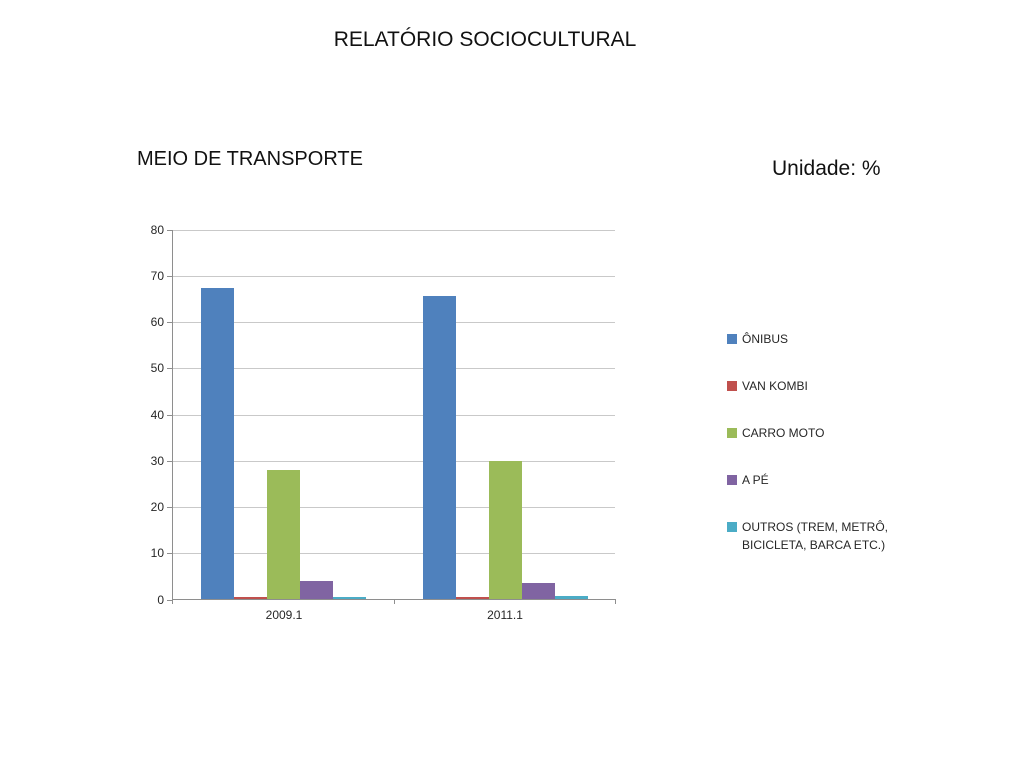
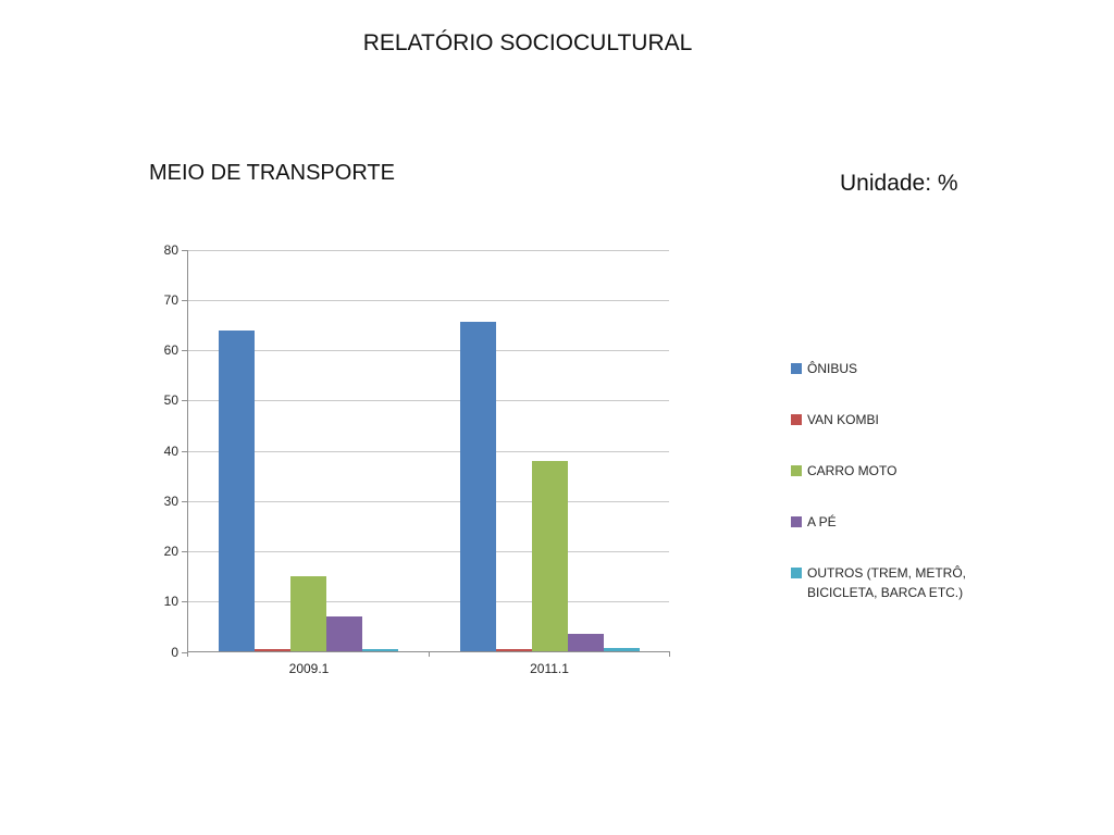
ÔNIBUS/2009.1: 67 -> 64
CARRO MOTO/2009.1: 28 -> 15
A PÉ/2009.1: 4 -> 7
CARRO MOTO/2011.1: 30 -> 38
